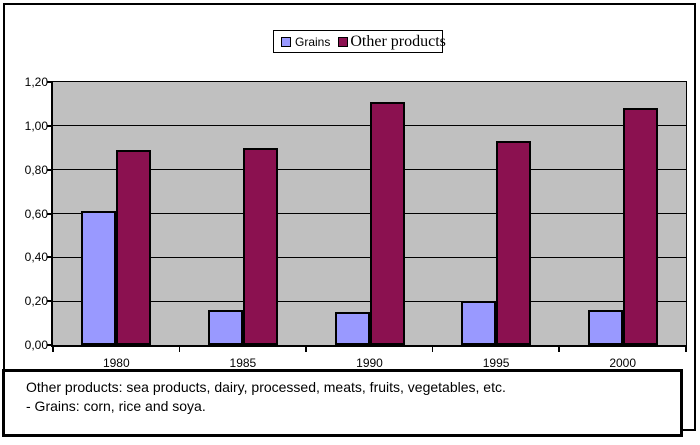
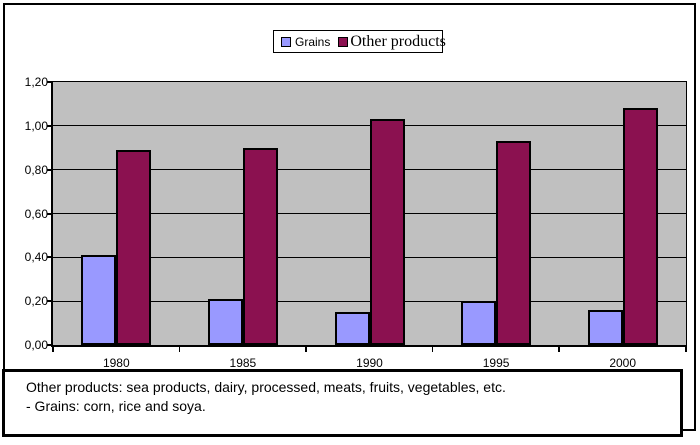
Grains/1980: 0,61 -> 0,41
Grains/1985: 0,16 -> 0,21
Other products/1990: 1,11 -> 1,03
